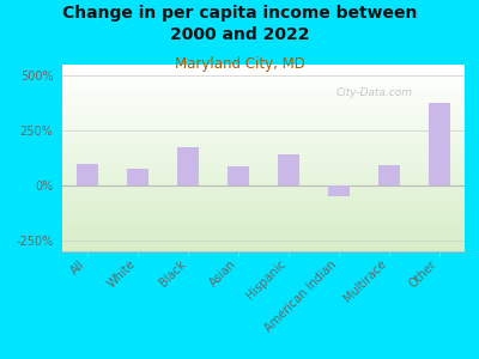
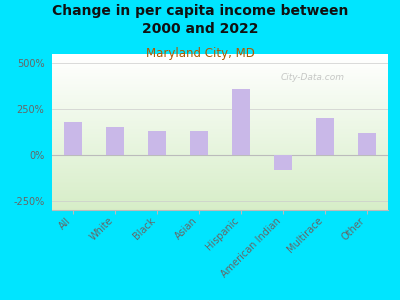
All: 100% -> 180%
White: 80% -> 150%
Black: 180% -> 130%
Asian: 80% -> 130%
Hispanic: 140% -> 360%
American Indian: -50% -> -80%
Multirace: 90% -> 200%
Other: 380% -> 120%
